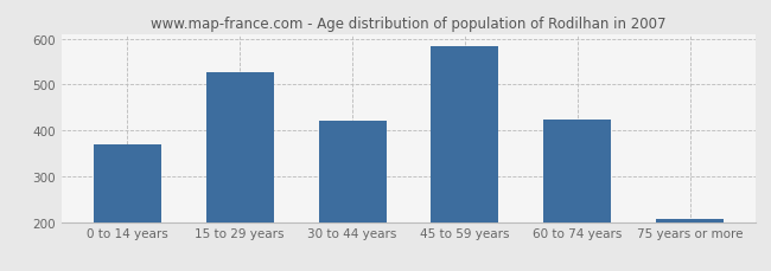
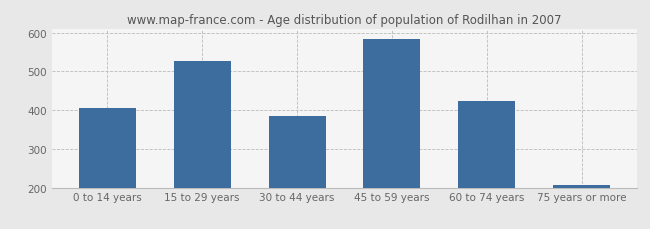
0 to 14 years: 370 -> 405
30 to 44 years: 420 -> 385
